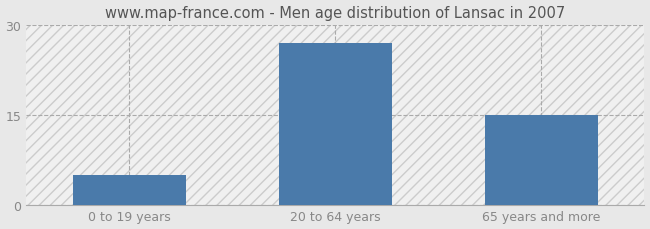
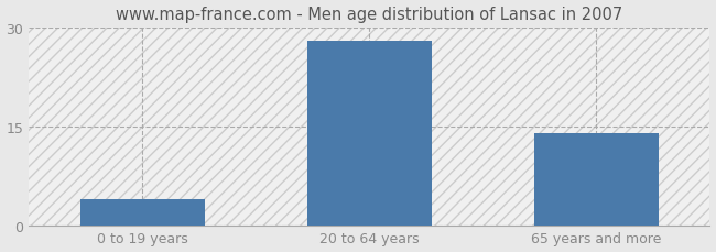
0 to 19 years: 5 -> 4
20 to 64 years: 27 -> 28
65 years and more: 15 -> 14
